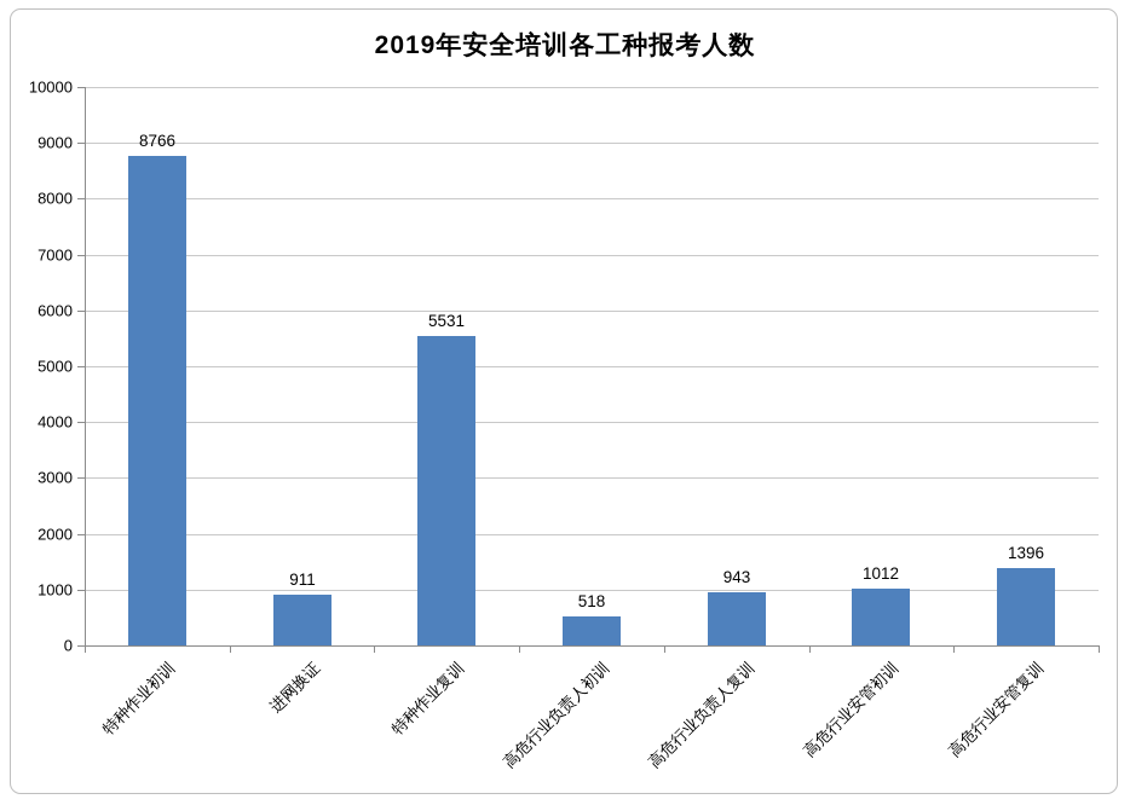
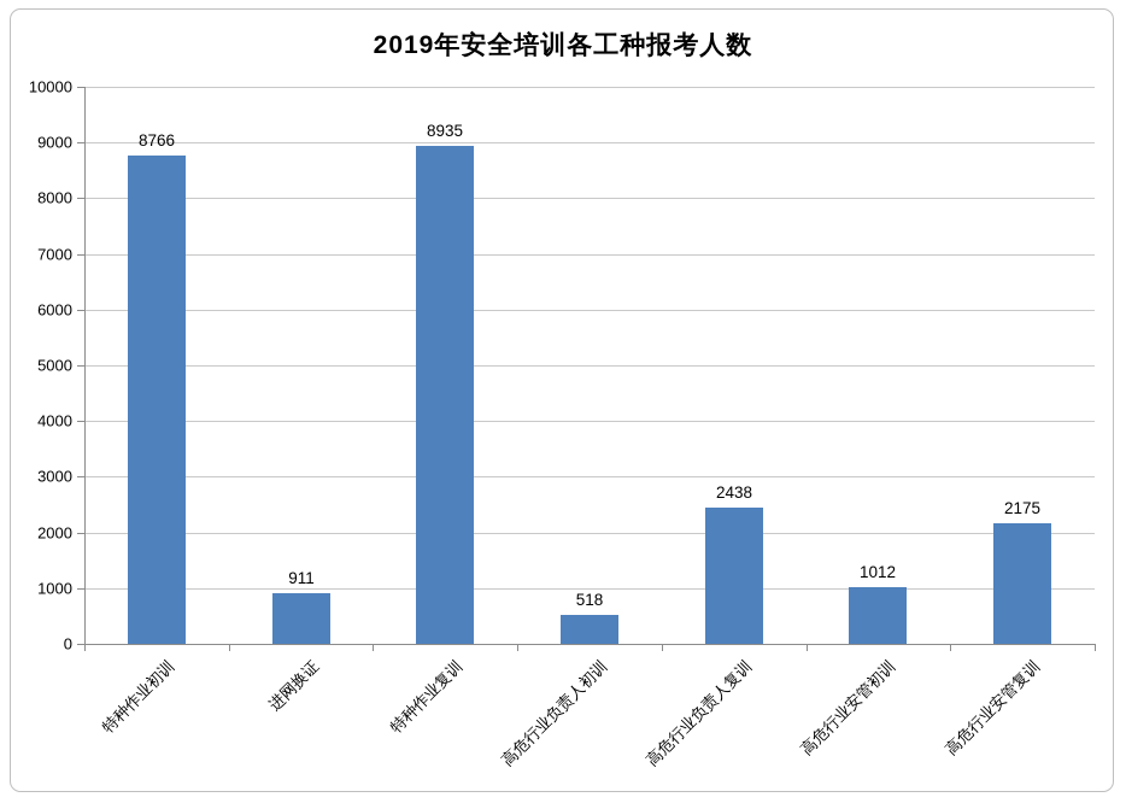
特种作业复训: 5531 -> 8935
高危行业负责人复训: 943 -> 2438
高危行业安管复训: 1396 -> 2175
